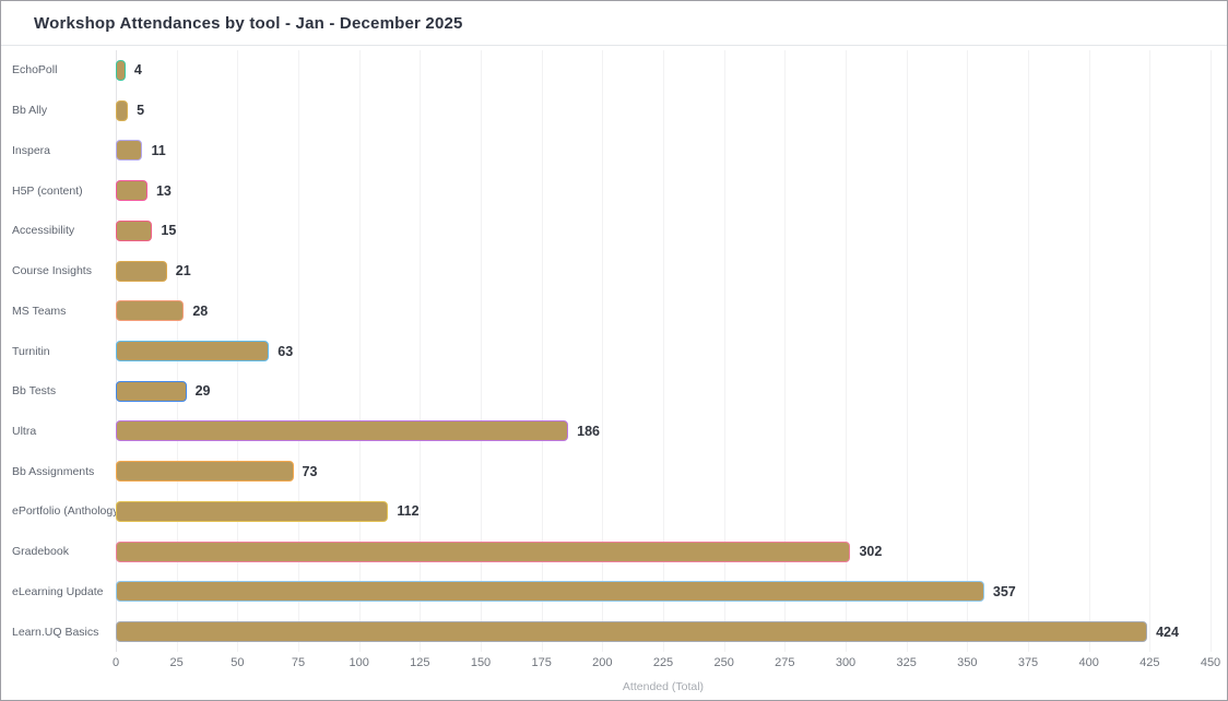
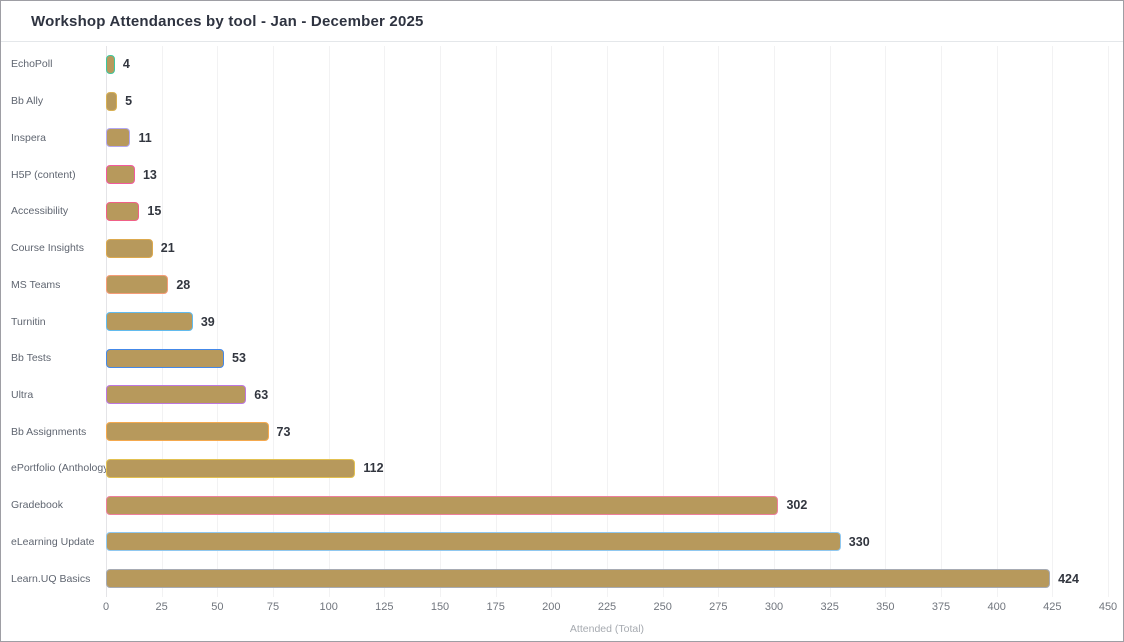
Turnitin: 63 -> 39
Bb Tests: 29 -> 53
Ultra: 186 -> 63
eLearning Update: 357 -> 330
